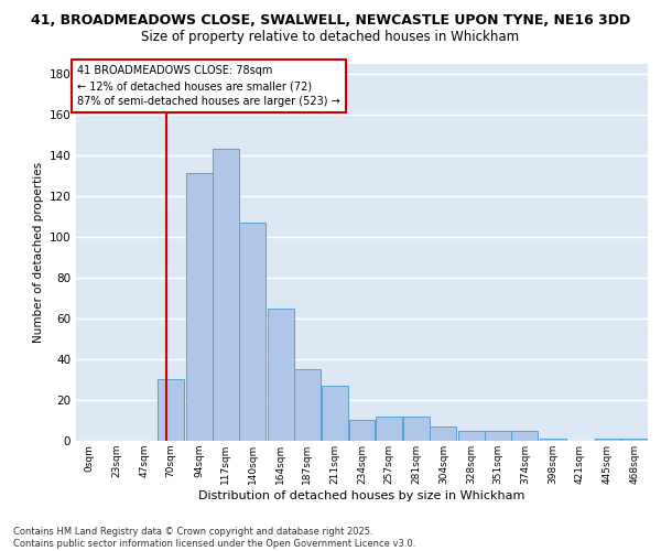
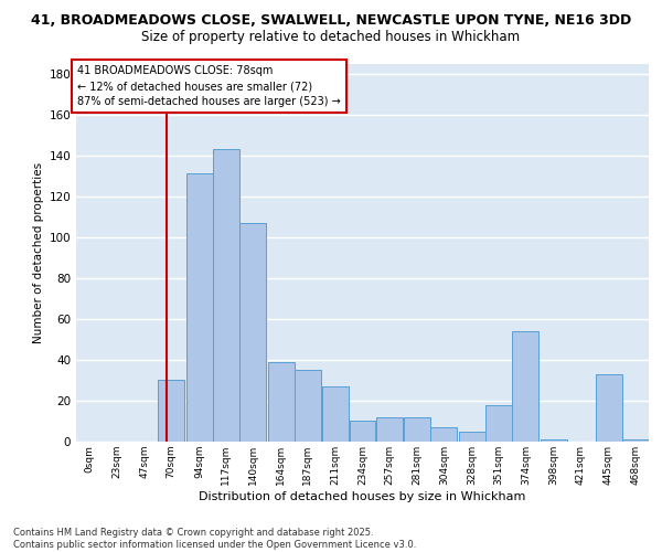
164sqm: 65 -> 39
351sqm: 5 -> 18
374sqm: 5 -> 54
445sqm: 1 -> 33
